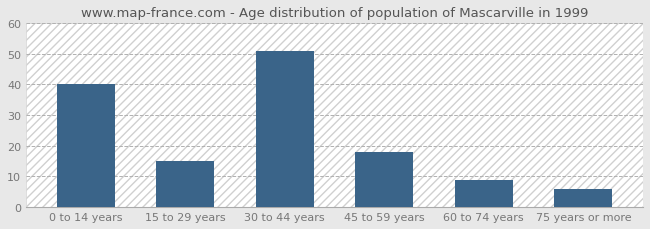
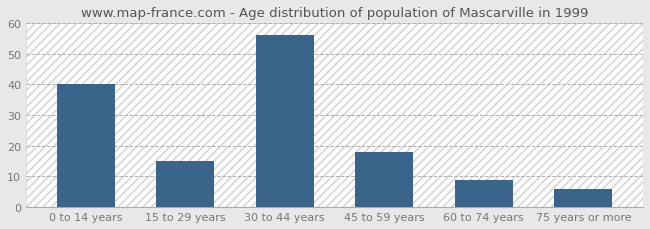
30 to 44 years: 51 -> 56
